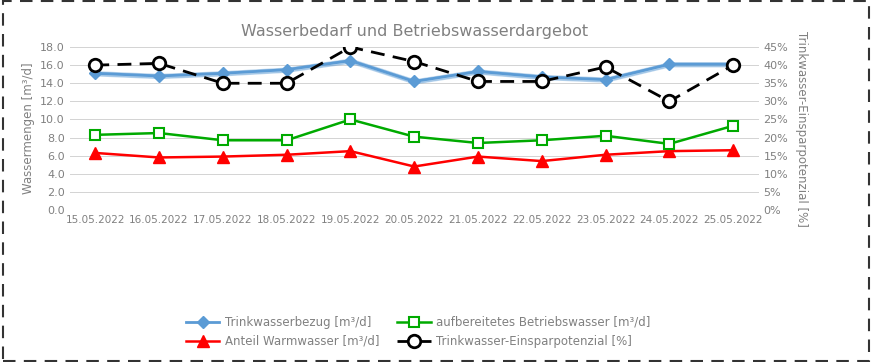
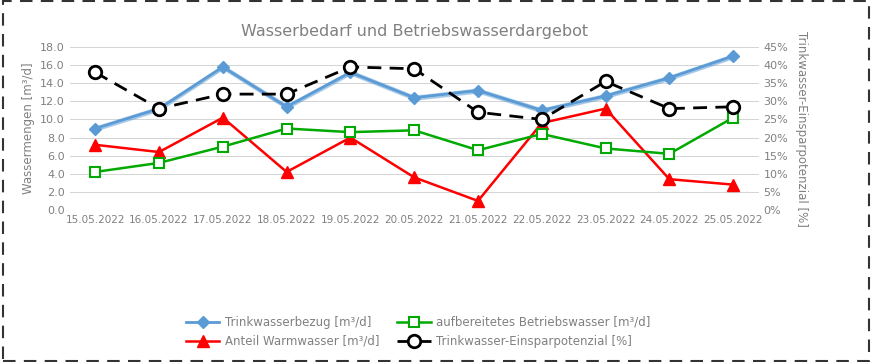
Trinkwasserbezug [m³/d]/15.05.2022: 15.1 -> 9.0
Anteil Warmwasser [m³/d]/15.05.2022: 6.3 -> 7.2
aufbereitetes Betriebswasser [m³/d]/15.05.2022: 8.3 -> 4.2
Trinkwasser-Einsparpotenzial [%]/15.05.2022: 40.0% -> 38.0%
Trinkwasserbezug [m³/d]/16.05.2022: 14.8 -> 11.2
Anteil Warmwasser [m³/d]/16.05.2022: 5.8 -> 6.4
aufbereitetes Betriebswasser [m³/d]/16.05.2022: 8.5 -> 5.2
Trinkwasser-Einsparpotenzial [%]/16.05.2022: 40.5% -> 28.0%
Trinkwasserbezug [m³/d]/17.05.2022: 15.1 -> 15.8
Anteil Warmwasser [m³/d]/17.05.2022: 5.9 -> 10.2
aufbereitetes Betriebswasser [m³/d]/17.05.2022: 7.7 -> 7.0
Trinkwasser-Einsparpotenzial [%]/17.05.2022: 35.0% -> 32.0%
Trinkwasserbezug [m³/d]/18.05.2022: 15.5 -> 11.4
Anteil Warmwasser [m³/d]/18.05.2022: 6.1 -> 4.2
aufbereitetes Betriebswasser [m³/d]/18.05.2022: 7.7 -> 9.0
Trinkwasser-Einsparpotenzial [%]/18.05.2022: 35.0% -> 32.0%
Trinkwasserbezug [m³/d]/19.05.2022: 16.5 -> 15.2
Anteil Warmwasser [m³/d]/19.05.2022: 6.5 -> 8.0
aufbereitetes Betriebswasser [m³/d]/19.05.2022: 10.0 -> 8.6
Trinkwasser-Einsparpotenzial [%]/19.05.2022: 45.0% -> 39.5%
Trinkwasserbezug [m³/d]/20.05.2022: 14.2 -> 12.4
Anteil Warmwasser [m³/d]/20.05.2022: 4.8 -> 3.6
aufbereitetes Betriebswasser [m³/d]/20.05.2022: 8.1 -> 8.8
Trinkwasser-Einsparpotenzial [%]/20.05.2022: 41.0% -> 39.0%
Trinkwasserbezug [m³/d]/21.05.2022: 15.3 -> 13.2
Anteil Warmwasser [m³/d]/21.05.2022: 5.9 -> 1.0
aufbereitetes Betriebswasser [m³/d]/21.05.2022: 7.4 -> 6.6
Trinkwasser-Einsparpotenzial [%]/21.05.2022: 35.5% -> 27.0%
Trinkwasserbezug [m³/d]/22.05.2022: 14.7 -> 11.0
Anteil Warmwasser [m³/d]/22.05.2022: 5.4 -> 9.6
aufbereitetes Betriebswasser [m³/d]/22.05.2022: 7.7 -> 8.4
Trinkwasser-Einsparpotenzial [%]/22.05.2022: 35.5% -> 25.0%
Trinkwasserbezug [m³/d]/23.05.2022: 14.4 -> 12.6
Anteil Warmwasser [m³/d]/23.05.2022: 6.1 -> 11.2
aufbereitetes Betriebswasser [m³/d]/23.05.2022: 8.2 -> 6.8
Trinkwasser-Einsparpotenzial [%]/23.05.2022: 39.5% -> 35.5%
Trinkwasserbezug [m³/d]/24.05.2022: 16.1 -> 14.6
Anteil Warmwasser [m³/d]/24.05.2022: 6.5 -> 3.4
aufbereitetes Betriebswasser [m³/d]/24.05.2022: 7.3 -> 6.2
Trinkwasser-Einsparpotenzial [%]/24.05.2022: 30.0% -> 28.0%
Trinkwasserbezug [m³/d]/25.05.2022: 16.1 -> 17.0
Anteil Warmwasser [m³/d]/25.05.2022: 6.6 -> 2.8
aufbereitetes Betriebswasser [m³/d]/25.05.2022: 9.3 -> 10.2
Trinkwasser-Einsparpotenzial [%]/25.05.2022: 40.0% -> 28.5%
